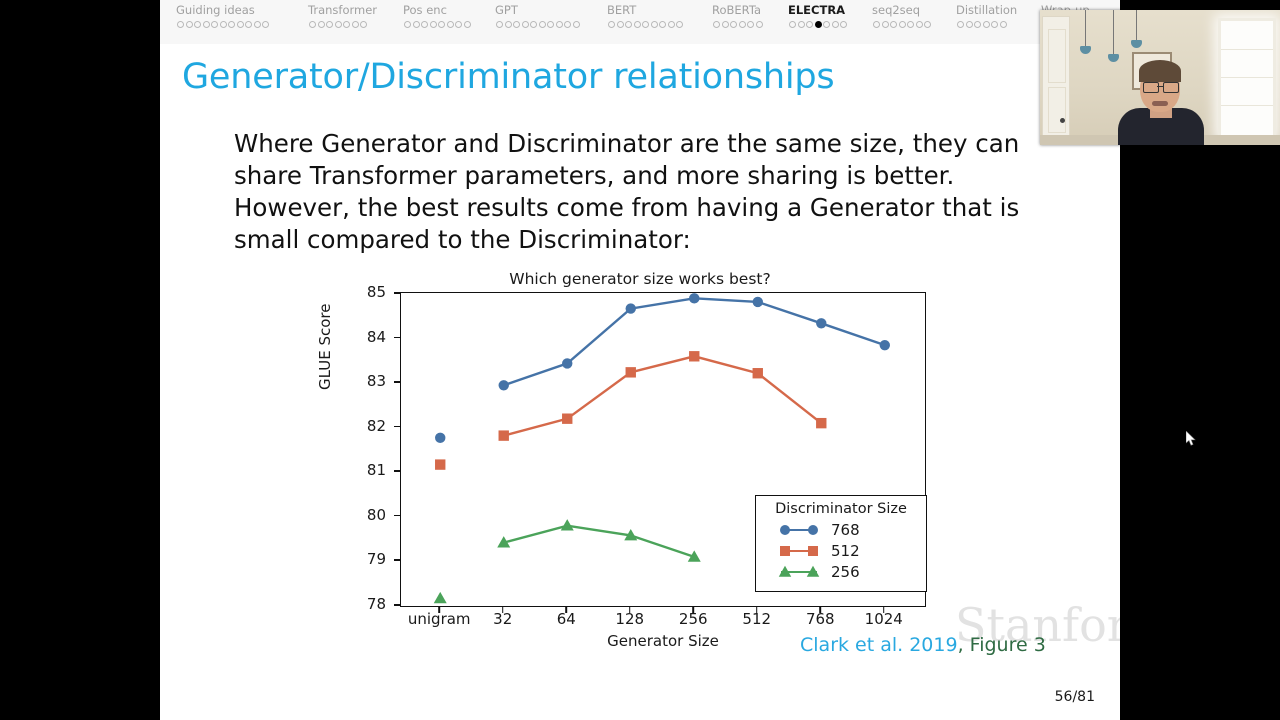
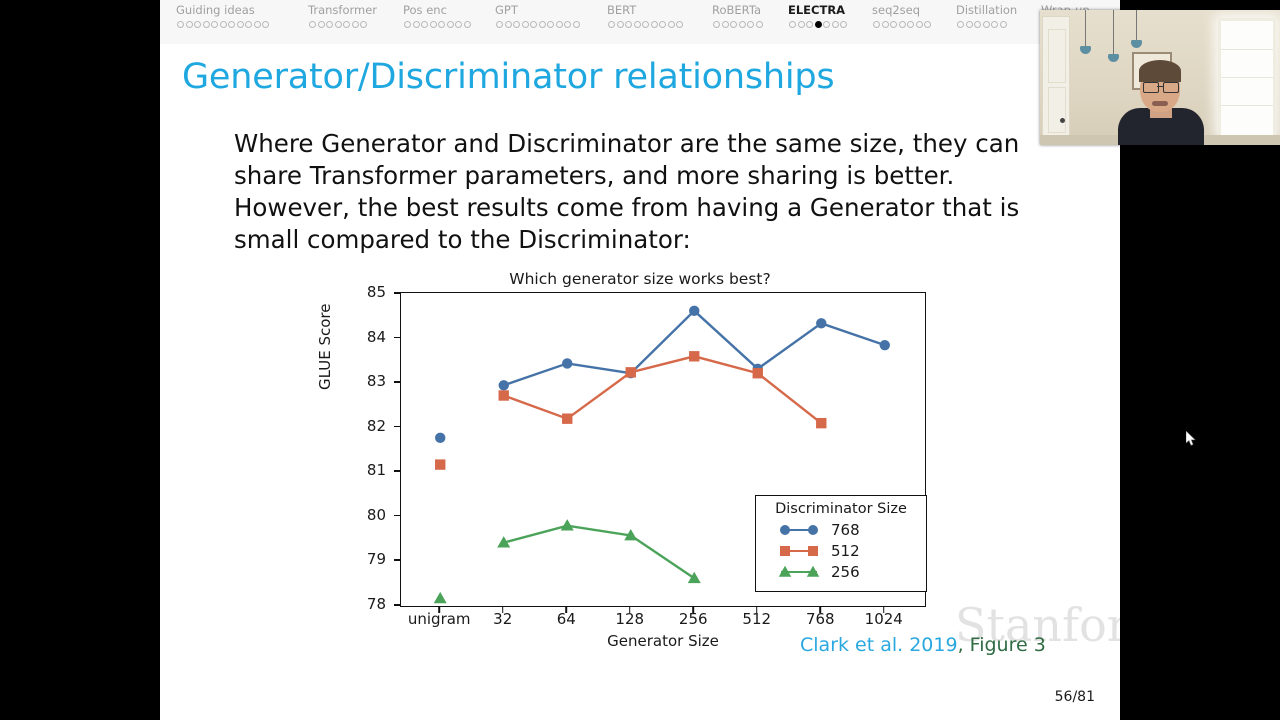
512/32: 81.8 -> 82.7
768/128: 84.7 -> 83.2
768/256: 84.9 -> 84.6
256/256: 79.1 -> 78.6
768/512: 84.8 -> 83.3
